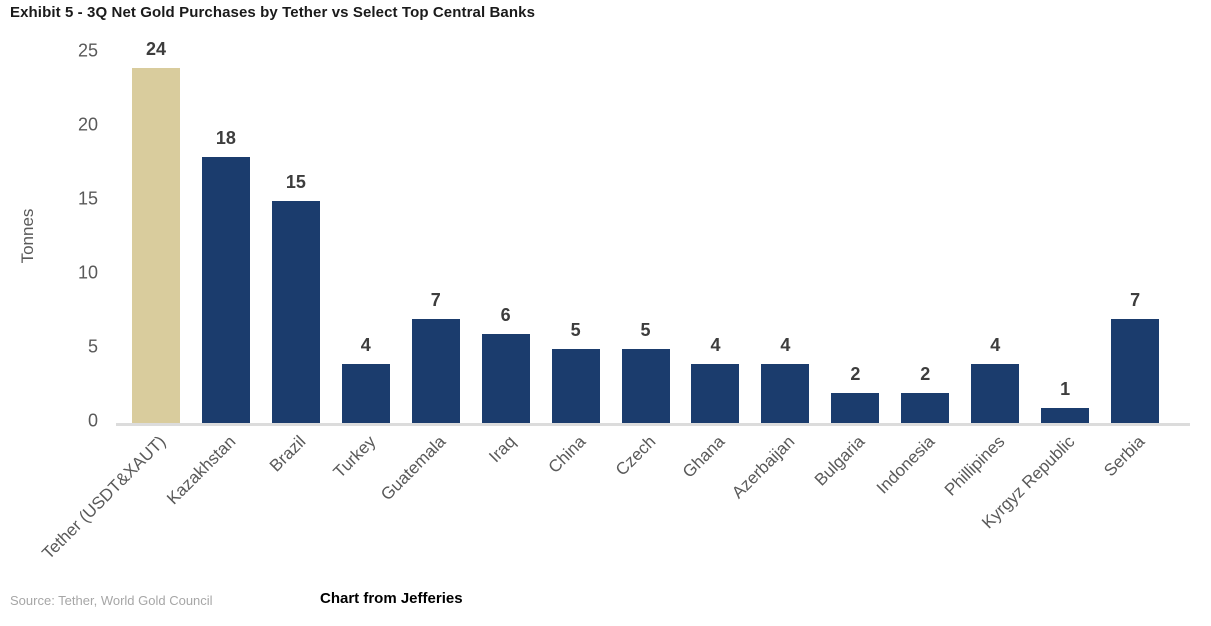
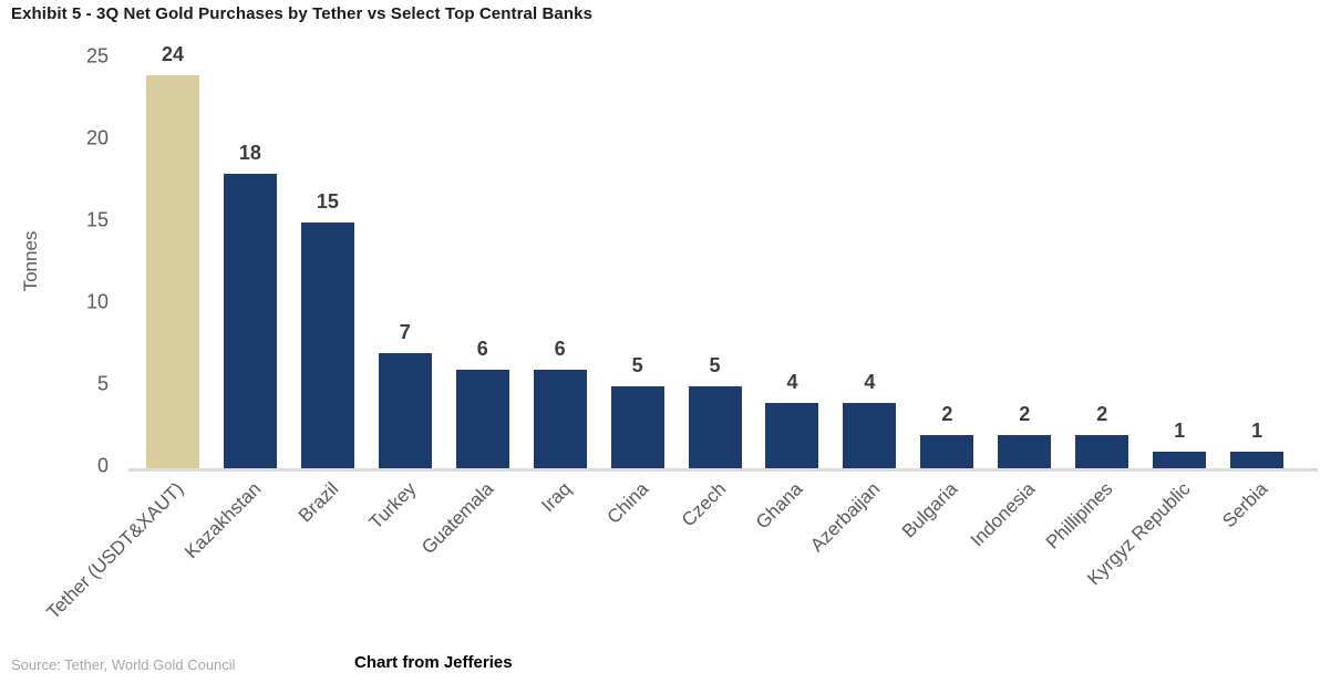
Turkey: 4 -> 7
Guatemala: 7 -> 6
Phillipines: 4 -> 2
Serbia: 7 -> 1
